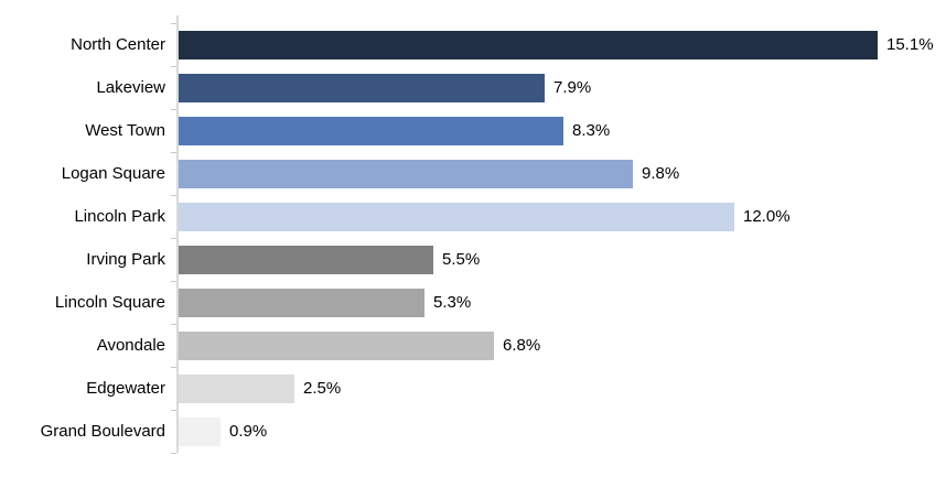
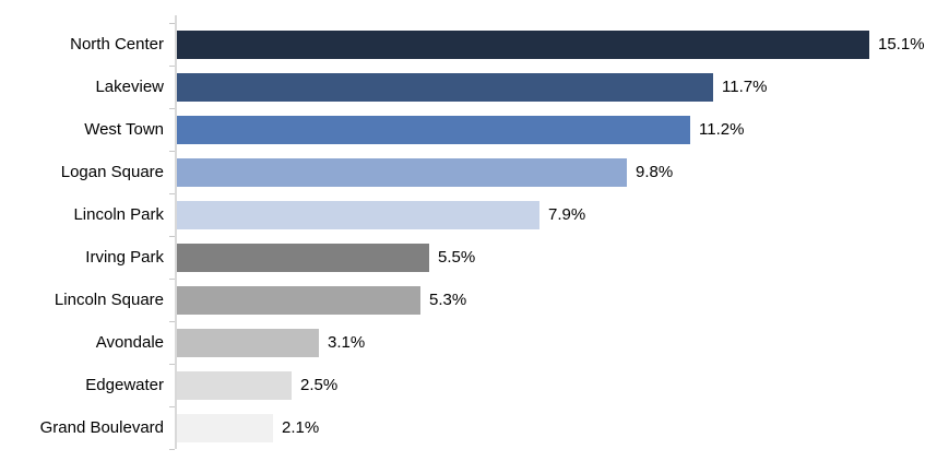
Lakeview: 7.9% -> 11.7%
West Town: 8.3% -> 11.2%
Lincoln Park: 12.0% -> 7.9%
Avondale: 6.8% -> 3.1%
Grand Boulevard: 0.9% -> 2.1%
